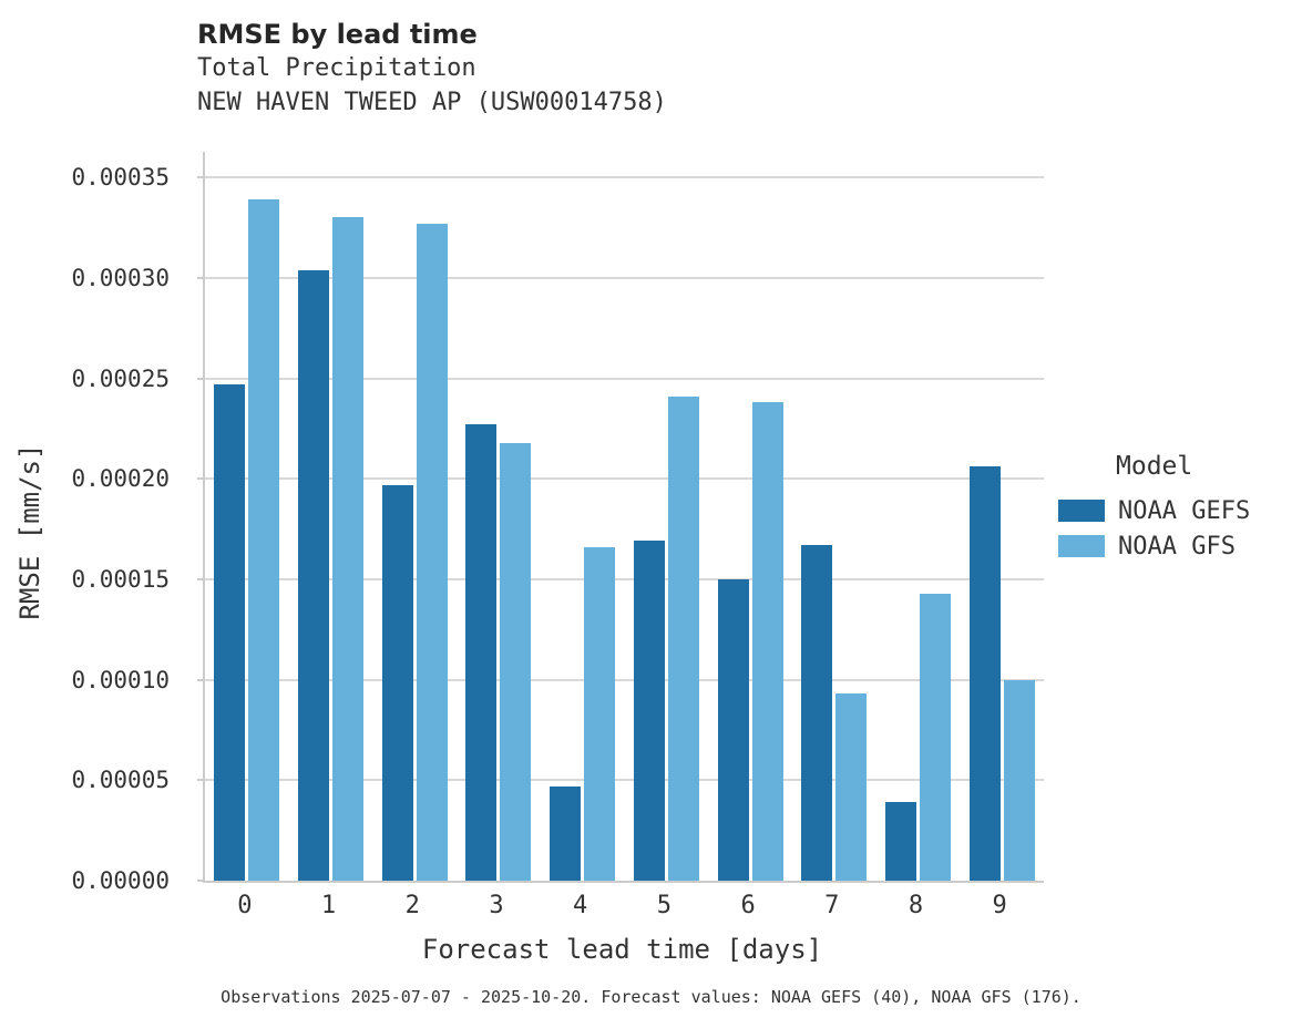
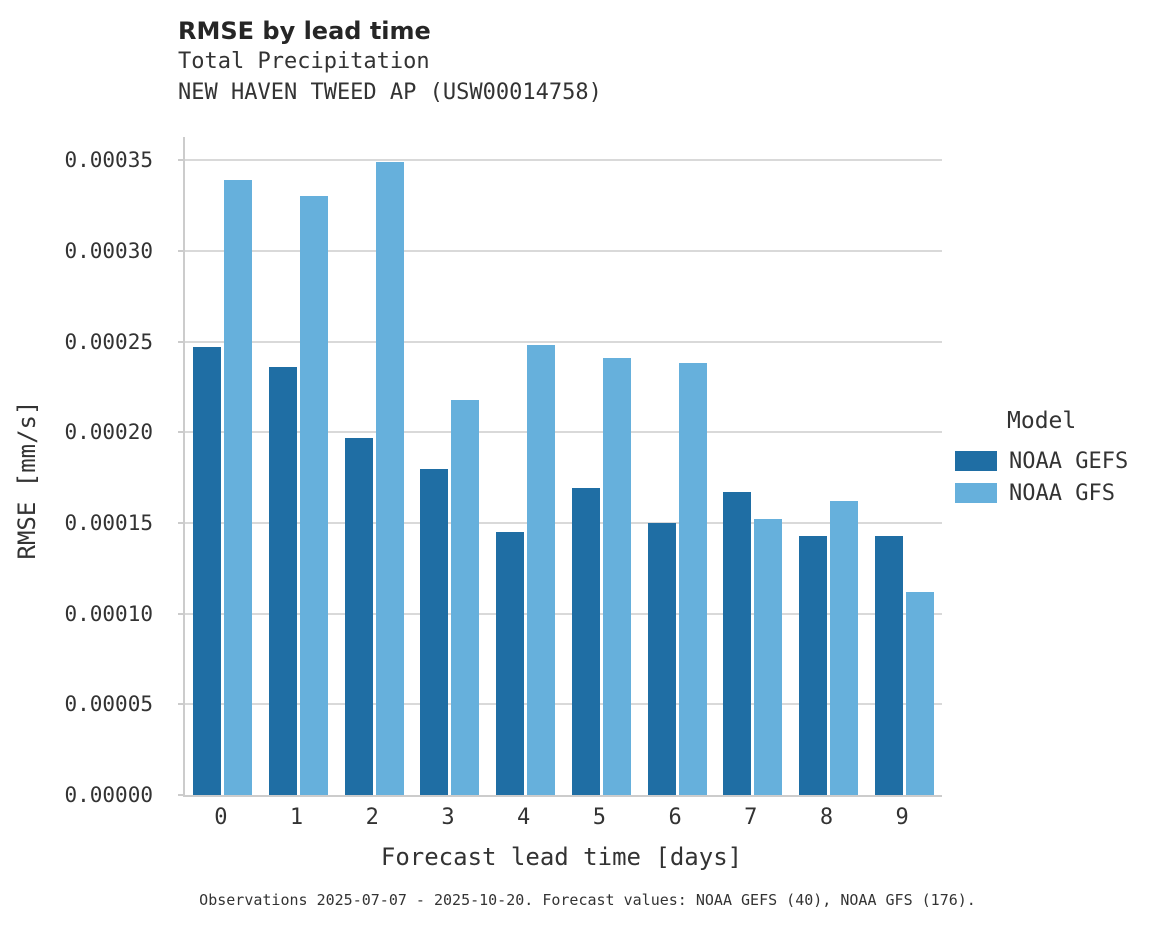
NOAA GEFS/1: 0.000304 -> 0.000236
NOAA GFS/2: 0.000327 -> 0.000349
NOAA GEFS/3: 0.000227 -> 0.000180
NOAA GEFS/4: 0.000047 -> 0.000145
NOAA GFS/4: 0.000166 -> 0.000248
NOAA GFS/7: 0.000093 -> 0.000152
NOAA GEFS/8: 0.000039 -> 0.000143
NOAA GFS/8: 0.000143 -> 0.000162
NOAA GEFS/9: 0.000206 -> 0.000143
NOAA GFS/9: 0.000100 -> 0.000112
